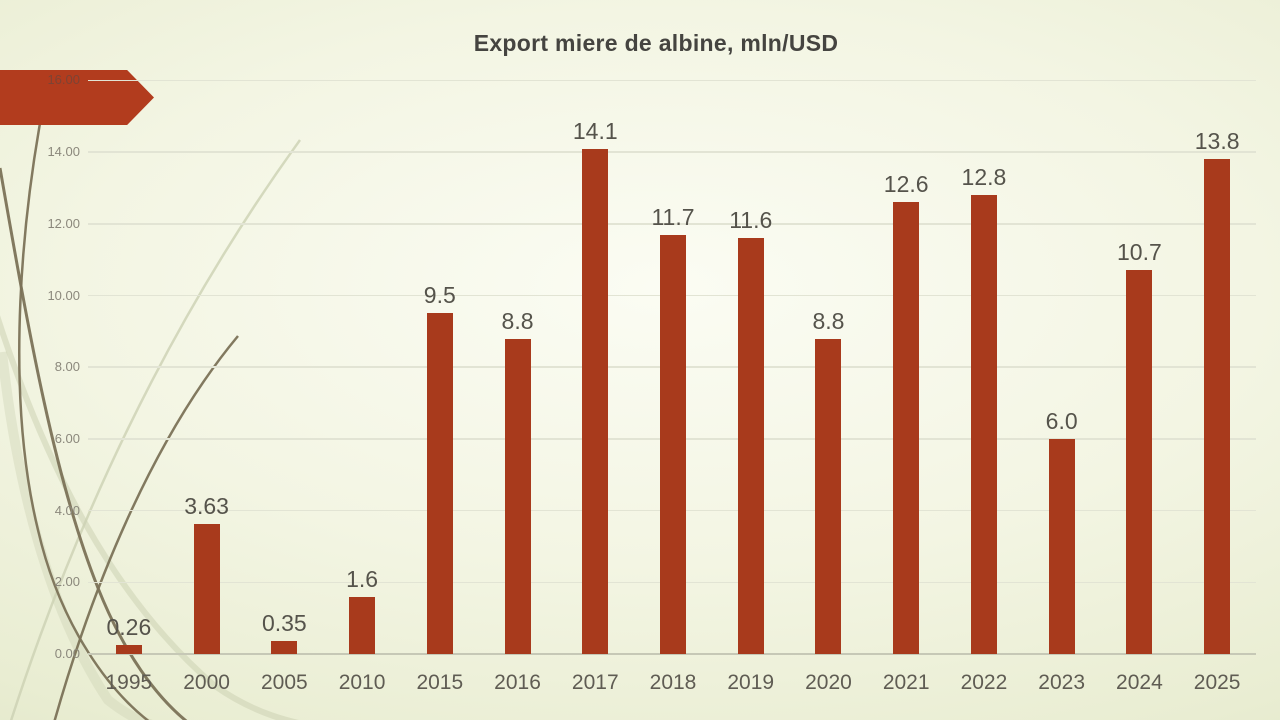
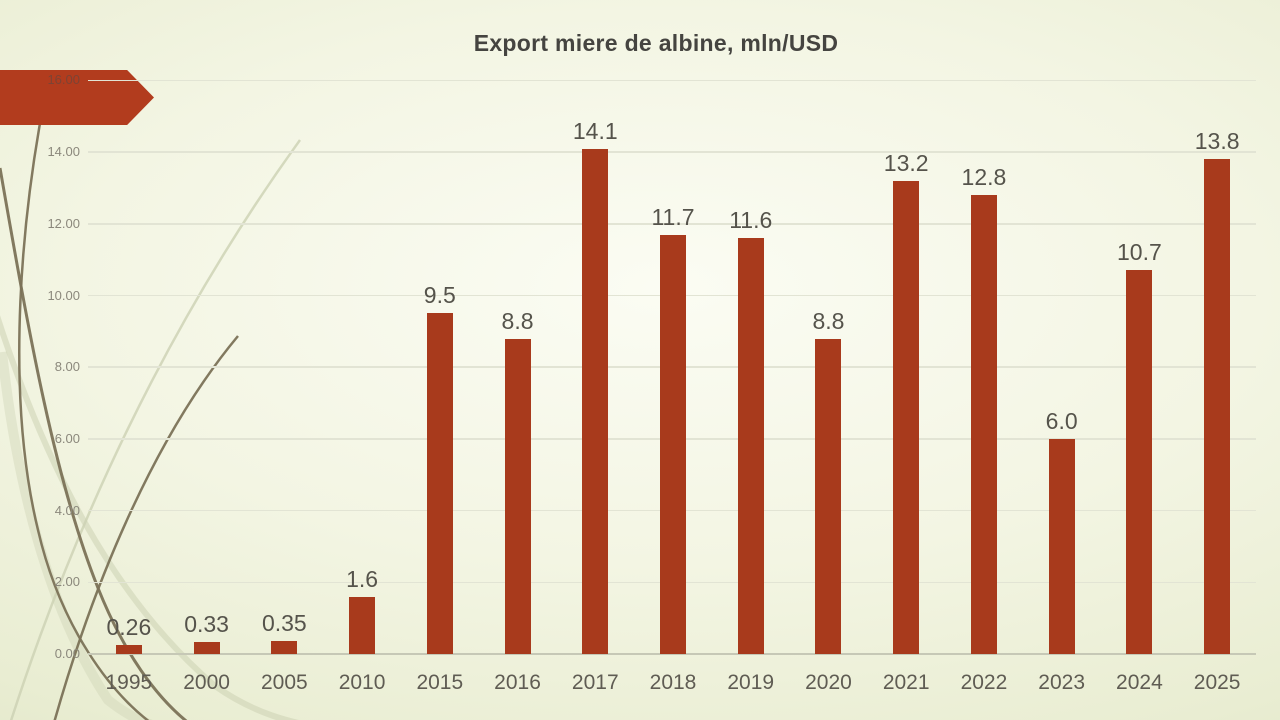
2000: 3.63 -> 0.33
2021: 12.6 -> 13.2
